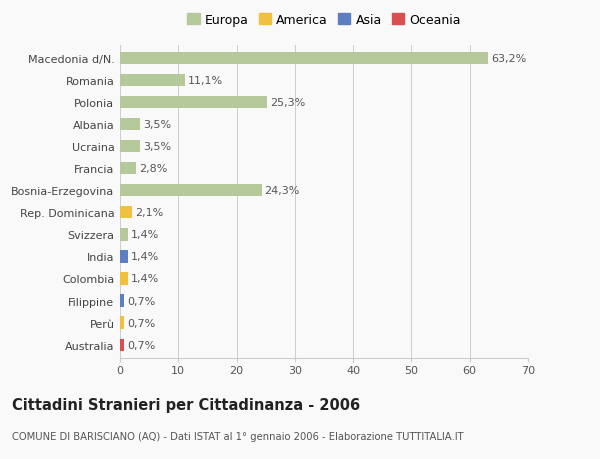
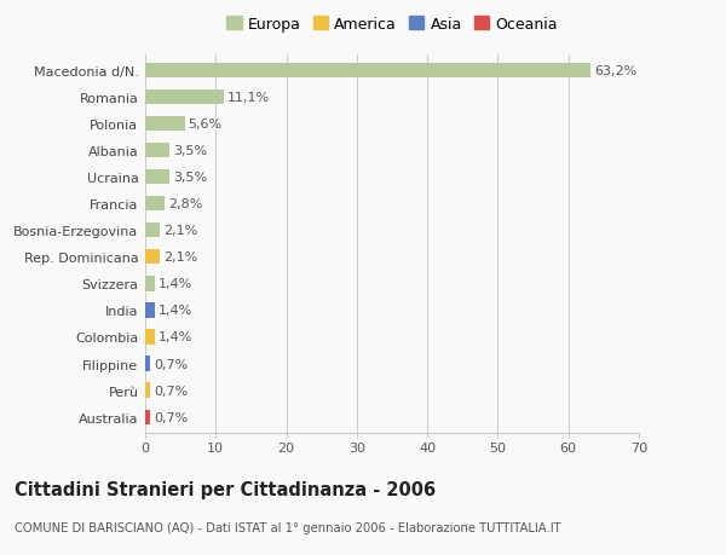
Polonia: 25,3% -> 5,6%
Bosnia-Erzegovina: 24,3% -> 2,1%
